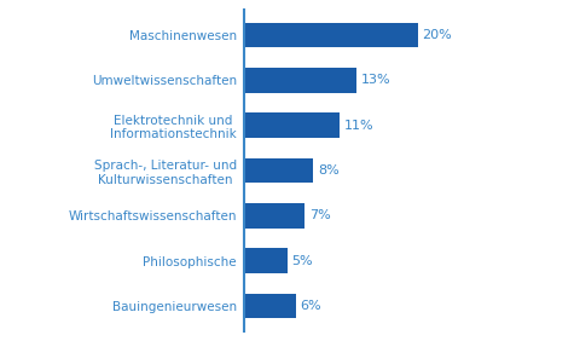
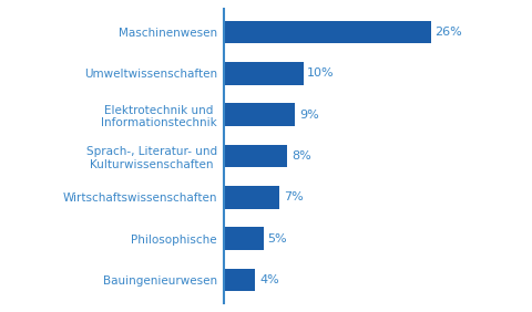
Maschinenwesen: 20% -> 26%
Umweltwissenschaften: 13% -> 10%
Elektrotechnik und Informationstechnik: 11% -> 9%
Bauingenieurwesen: 6% -> 4%
